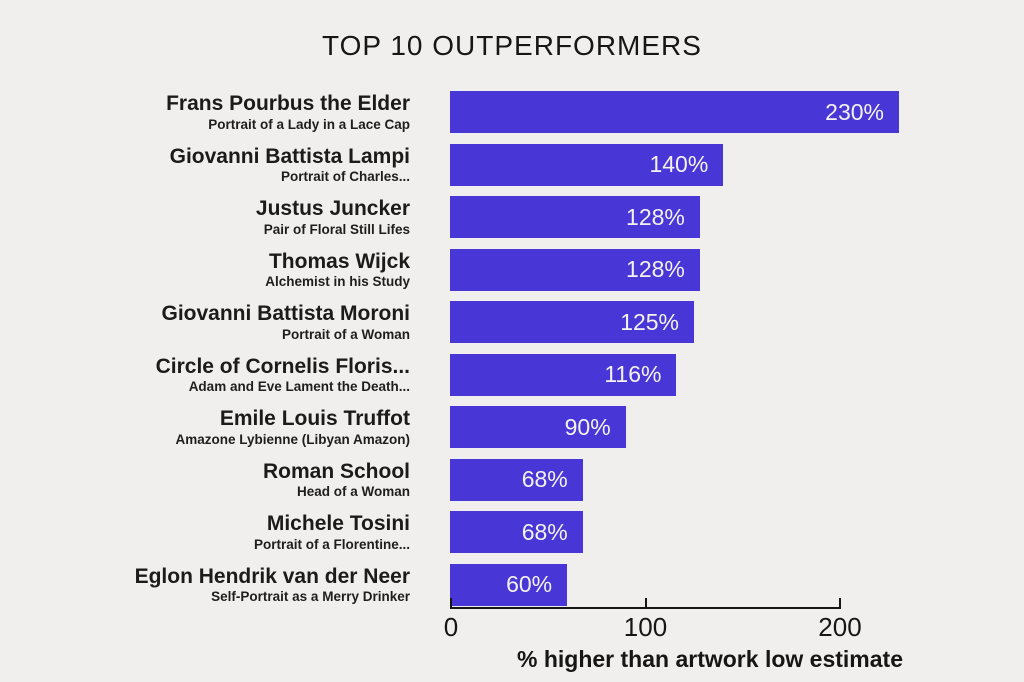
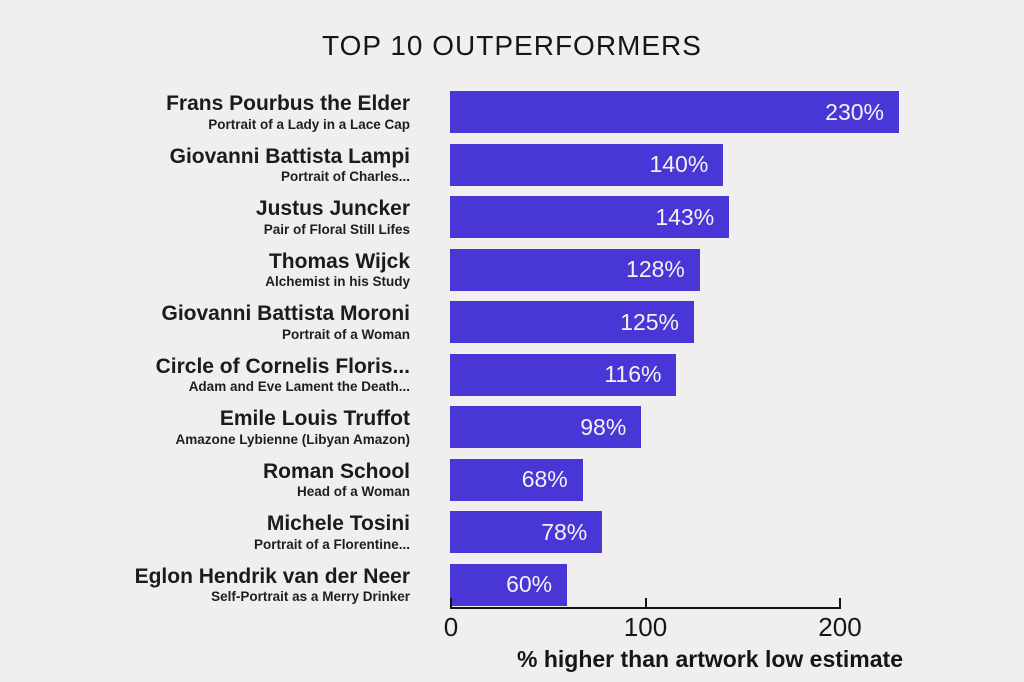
Justus Juncker: 128% -> 143%
Emile Louis Truffot: 90% -> 98%
Michele Tosini: 68% -> 78%
